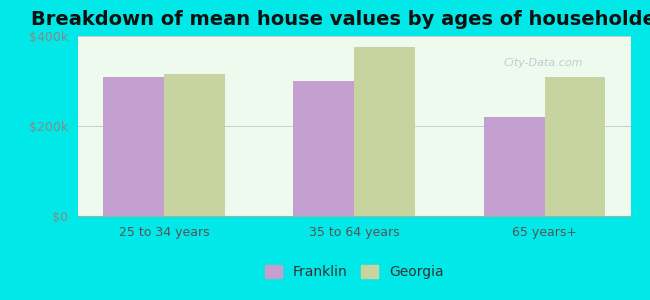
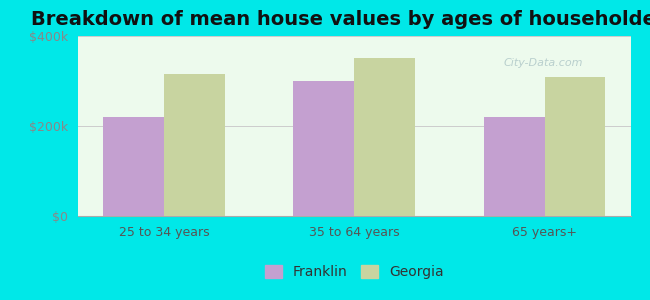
Franklin/25 to 34 years: $310k -> $220k
Georgia/35 to 64 years: $375k -> $350k
